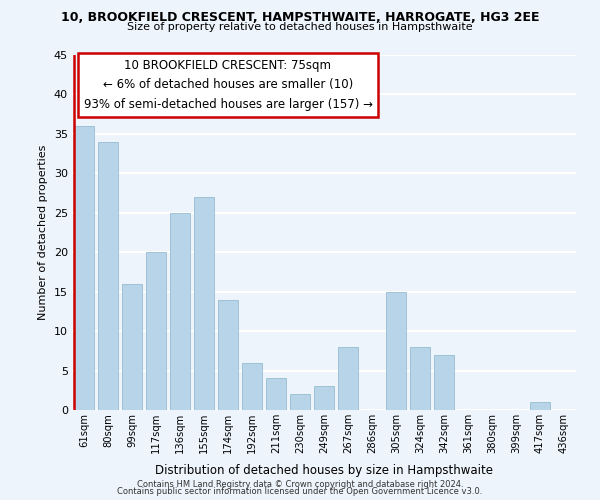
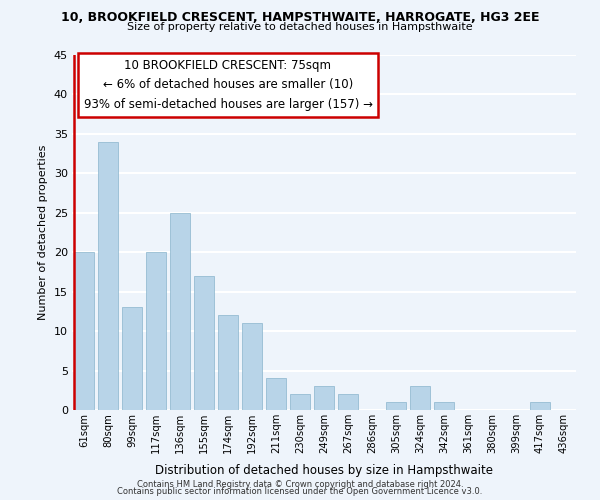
61sqm: 36 -> 20
99sqm: 16 -> 13
155sqm: 27 -> 17
174sqm: 14 -> 12
192sqm: 6 -> 11
267sqm: 8 -> 2
305sqm: 15 -> 1
324sqm: 8 -> 3
342sqm: 7 -> 1
